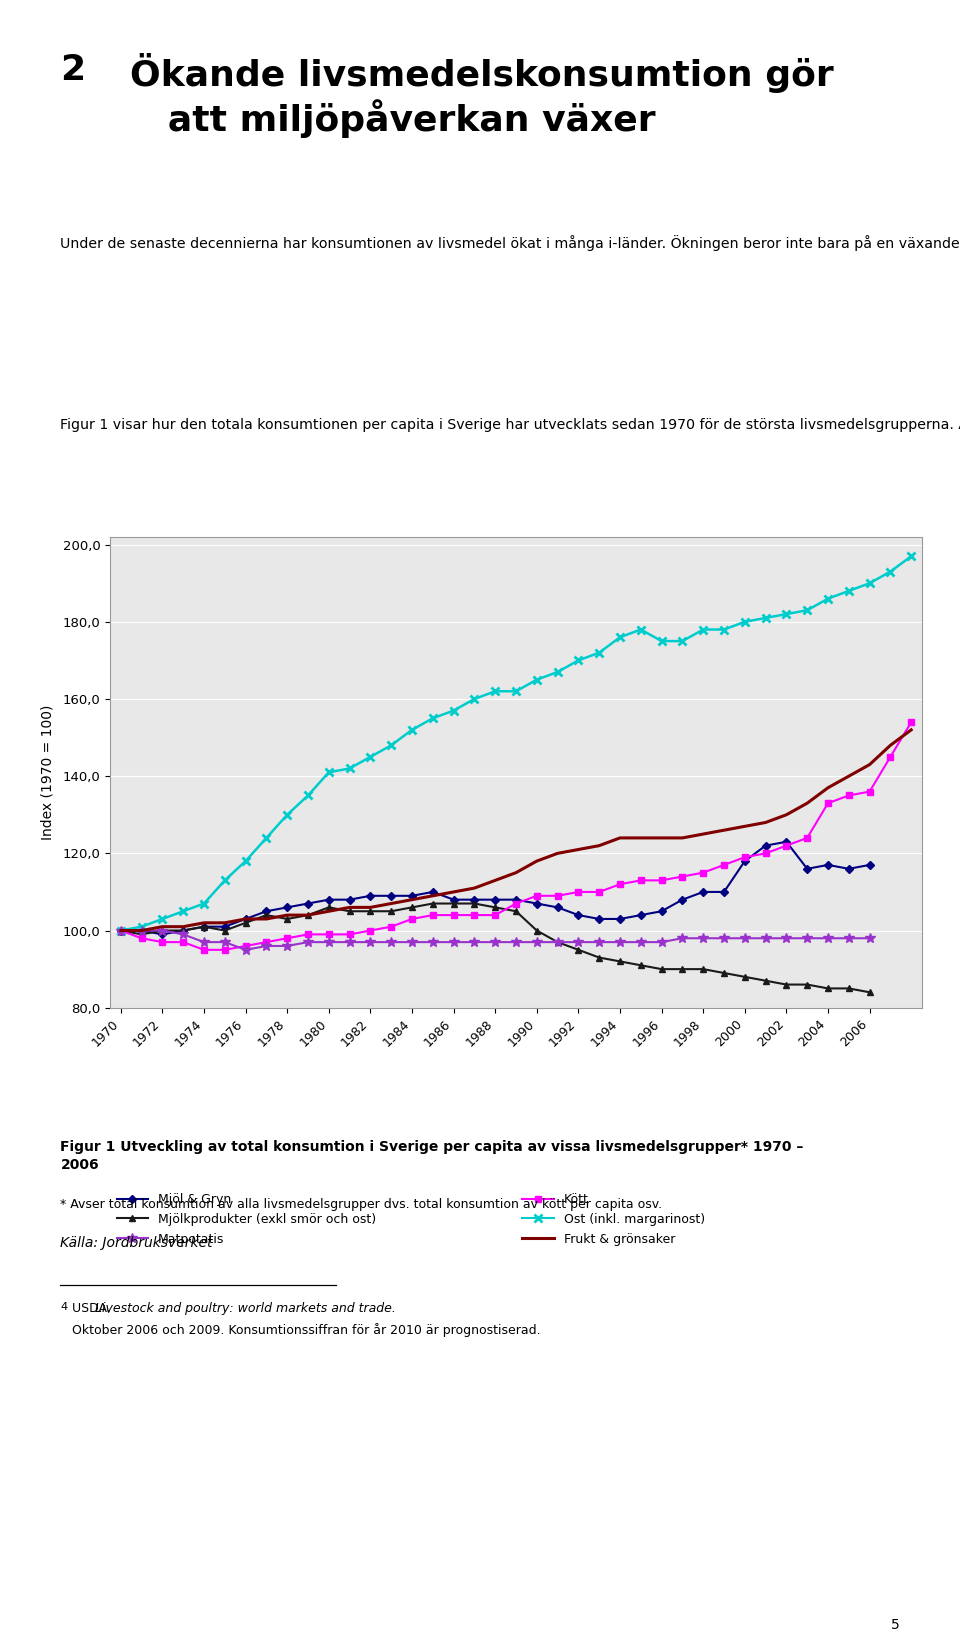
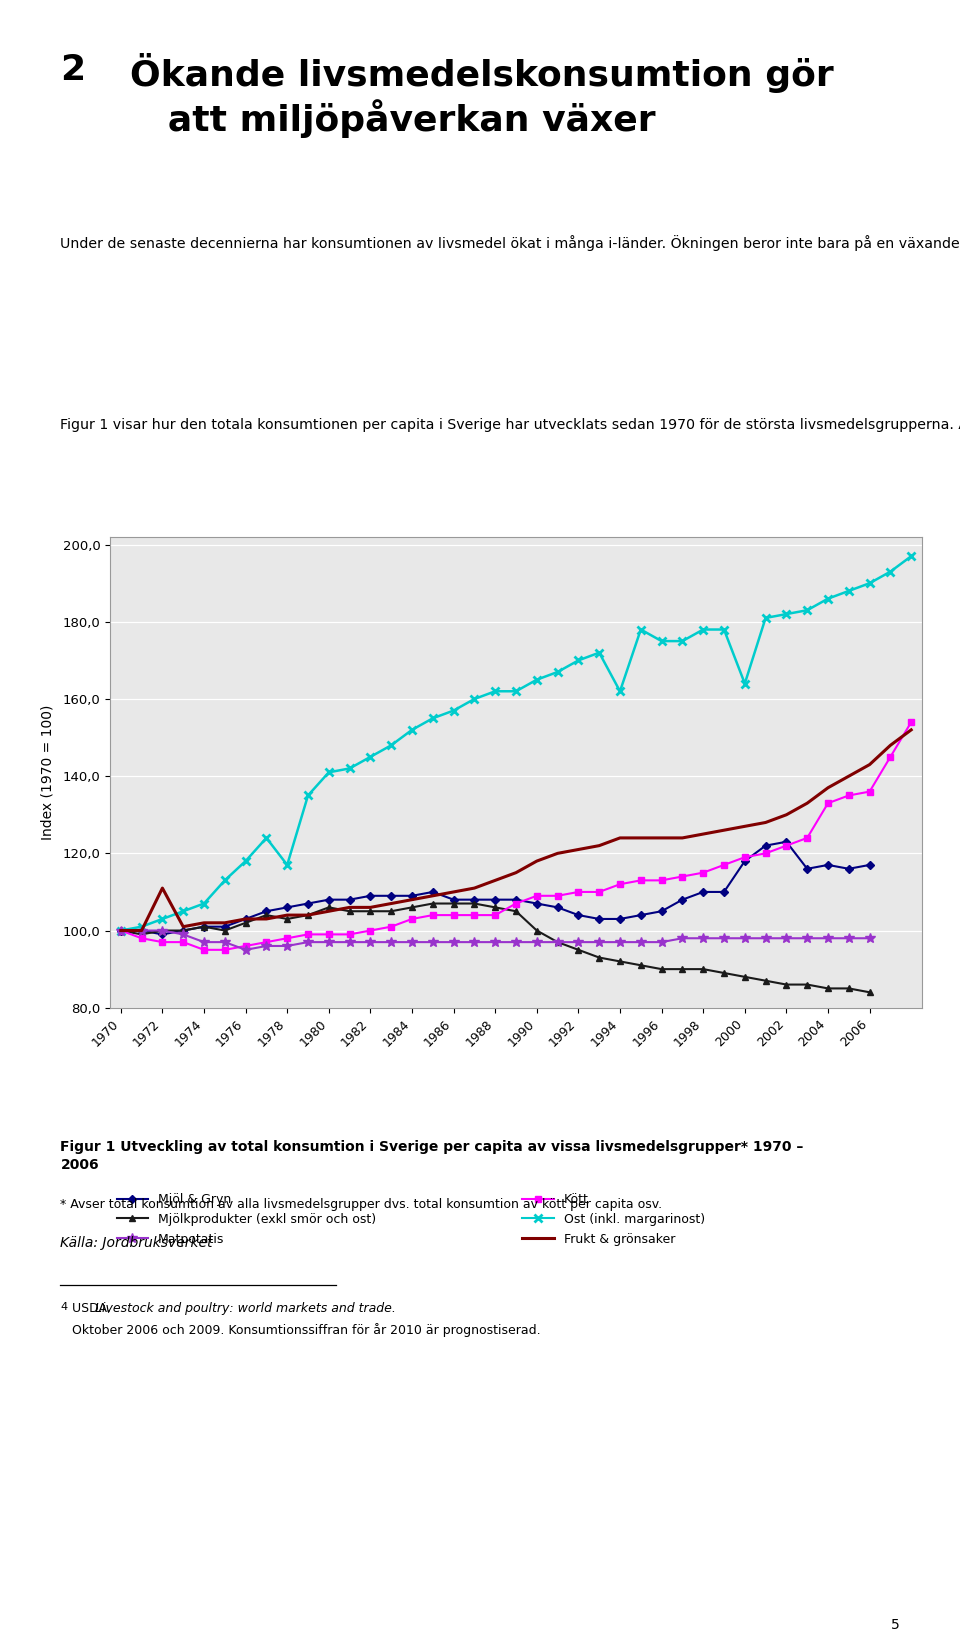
Frukt & grönsaker/1972: 101 -> 111
Ost (inkl. margarinost)/1978: 130 -> 117
Ost (inkl. margarinost)/1994: 176 -> 162
Ost (inkl. margarinost)/2000: 180 -> 164
